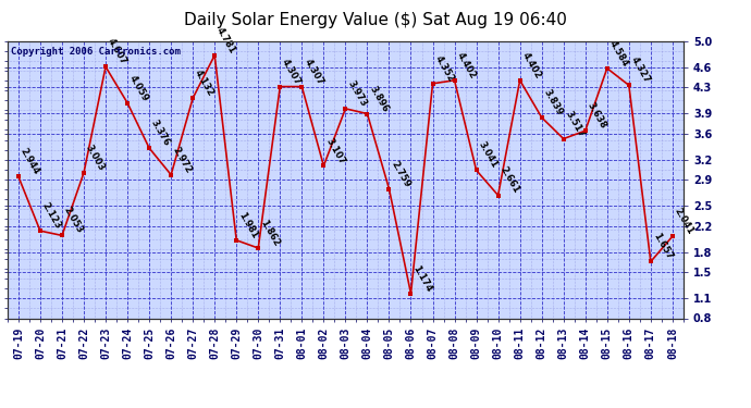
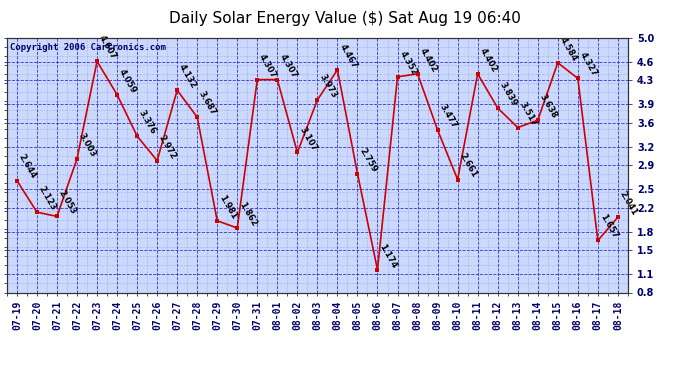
07-19: 2.944 -> 2.644
07-28: 4.781 -> 3.687
08-04: 3.896 -> 4.467
08-09: 3.041 -> 3.477
